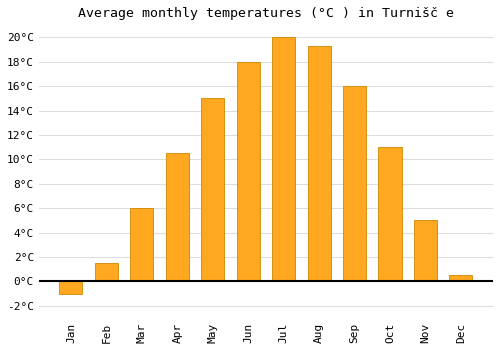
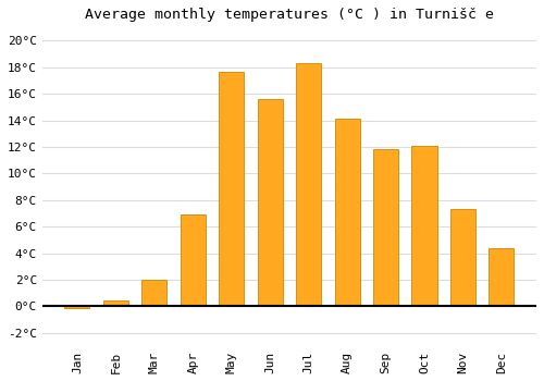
Jan: -1.0°C -> -0.1°C
Feb: 1.5°C -> 0.4°C
Mar: 6.0°C -> 2.0°C
Apr: 10.5°C -> 6.9°C
May: 15.0°C -> 17.7°C
Jun: 18.0°C -> 15.6°C
Jul: 20.0°C -> 18.3°C
Aug: 19.3°C -> 14.1°C
Sep: 16.0°C -> 11.8°C
Oct: 11.0°C -> 12.1°C
Nov: 5.0°C -> 7.3°C
Dec: 0.5°C -> 4.4°C
